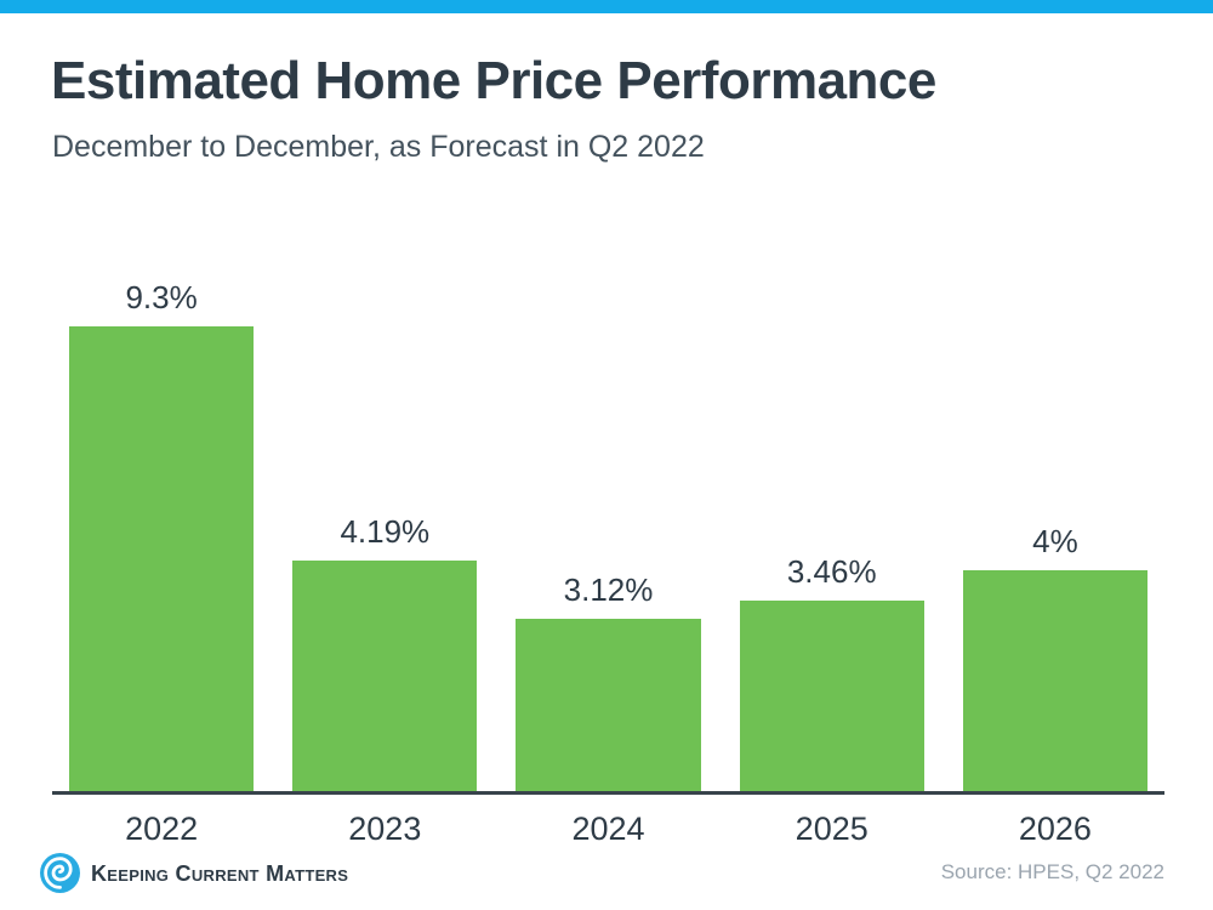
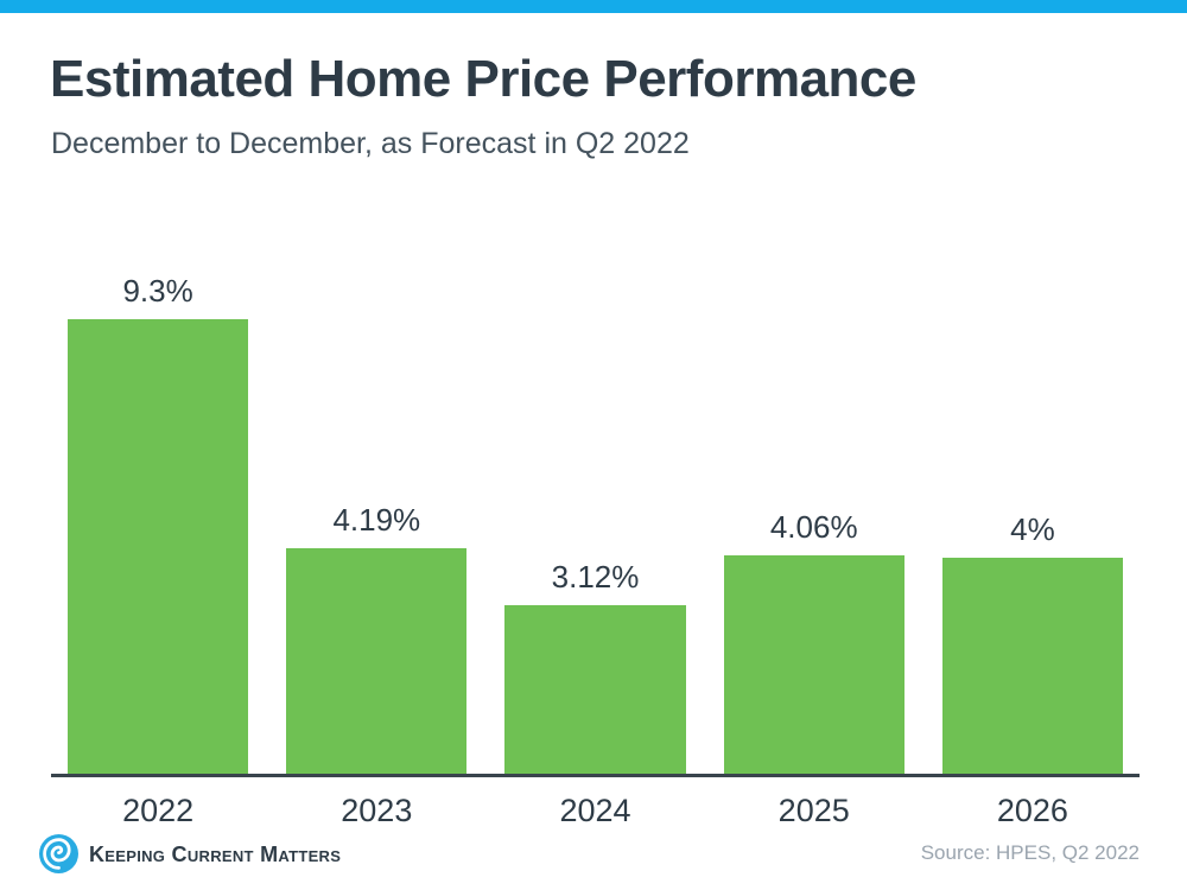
2025: 3.46% -> 4.06%
